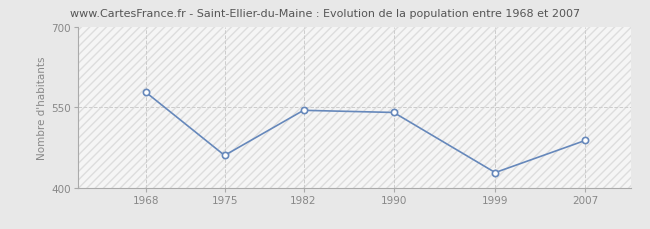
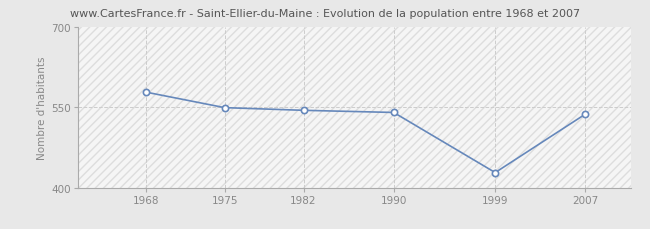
1975: 460 -> 549
2007: 488 -> 537
